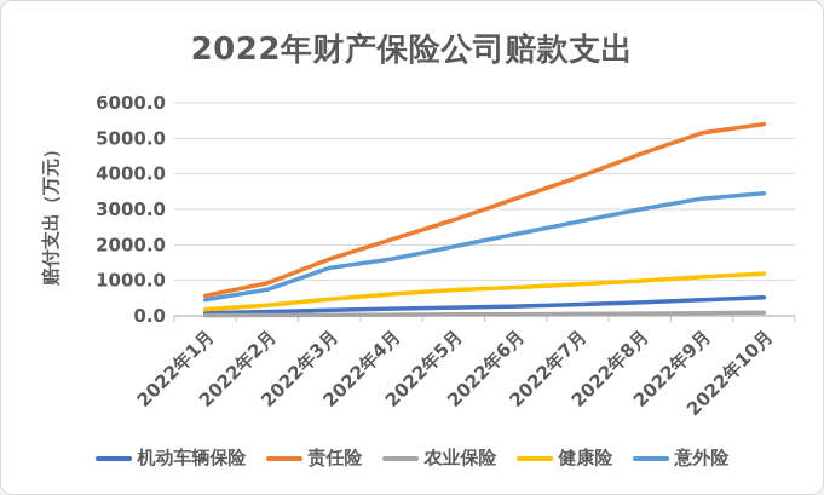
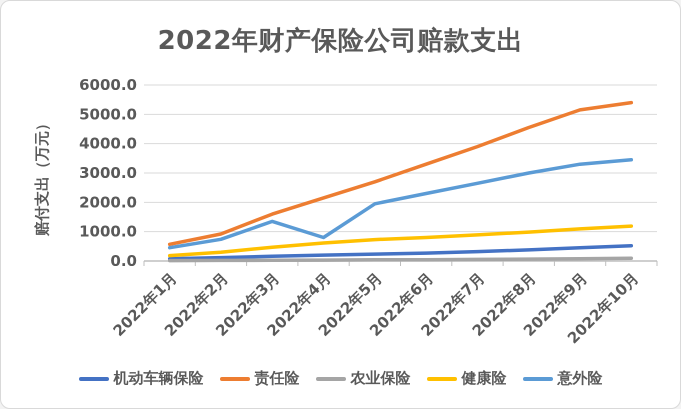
意外险/2022年4月: 1600 -> 800
